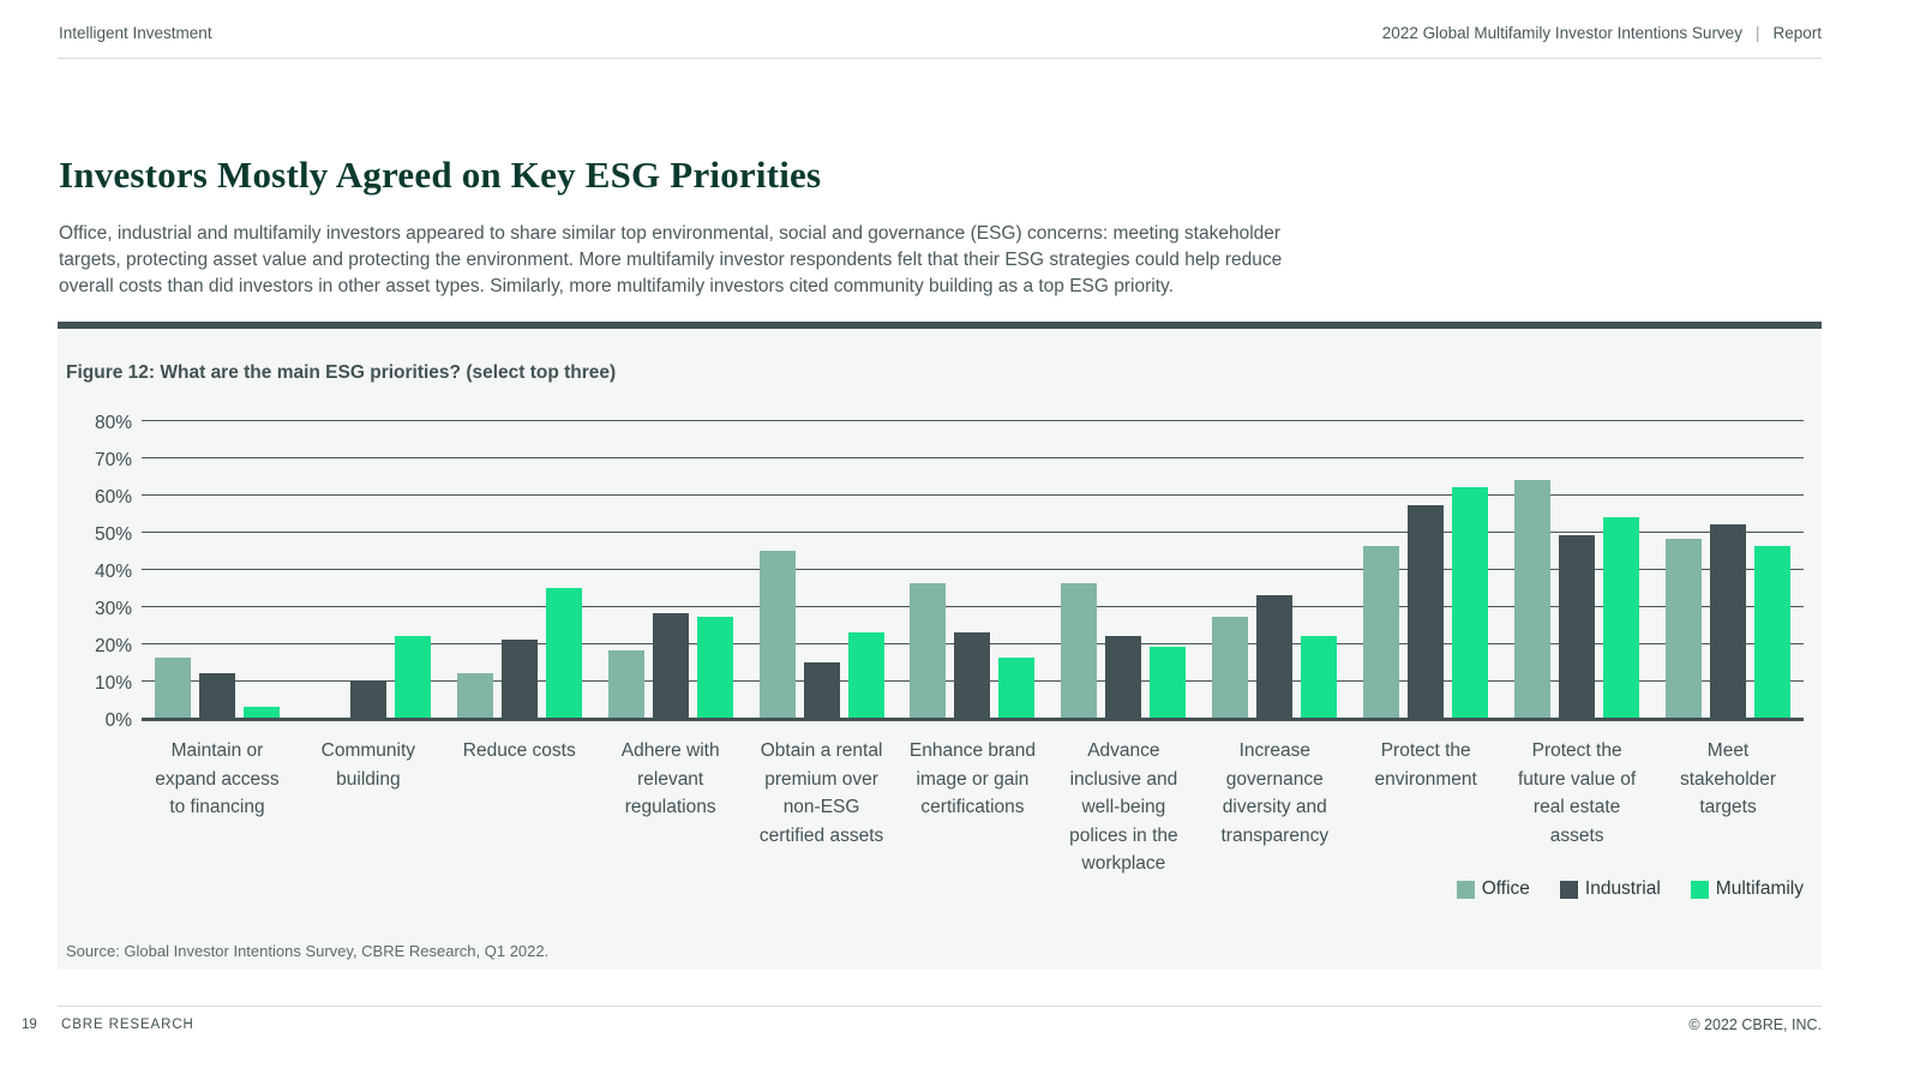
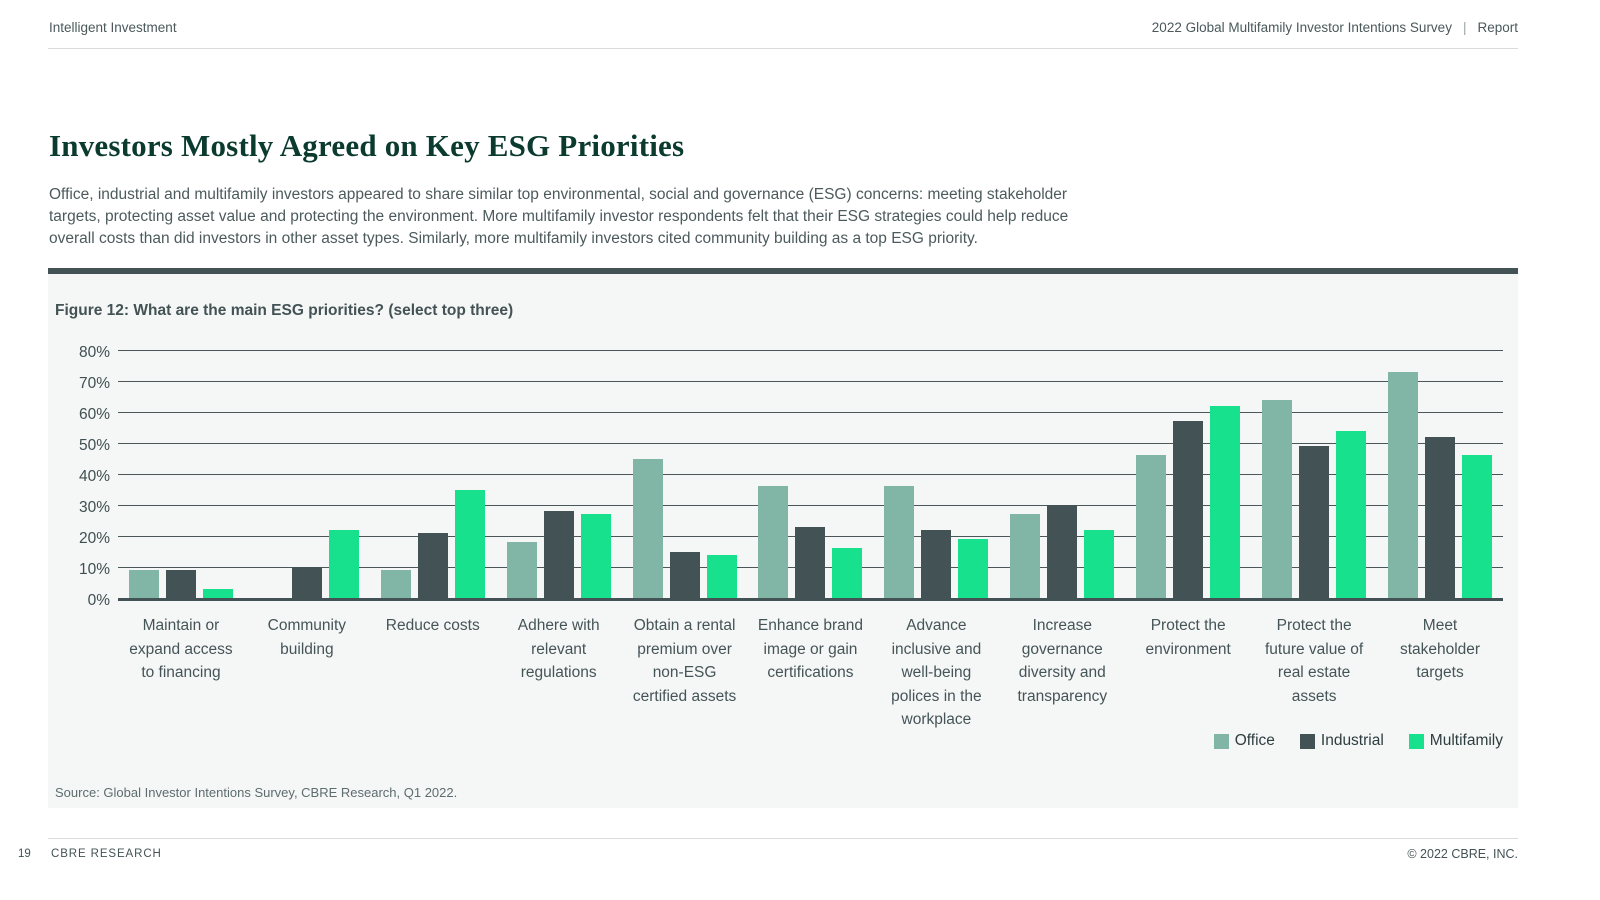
Office/Maintain or expand access to financing: 16% -> 9%
Industrial/Maintain or expand access to financing: 12% -> 9%
Office/Reduce costs: 12% -> 9%
Multifamily/Obtain a rental premium over non-ESG certified assets: 23% -> 14%
Industrial/Increase governance diversity and transparency: 33% -> 30%
Office/Meet stakeholder targets: 48% -> 73%
